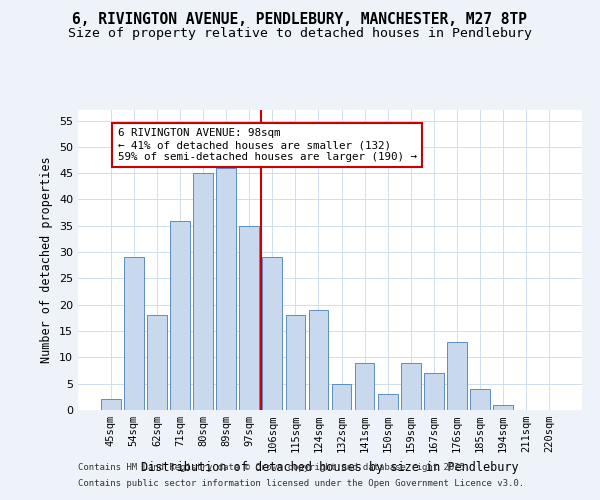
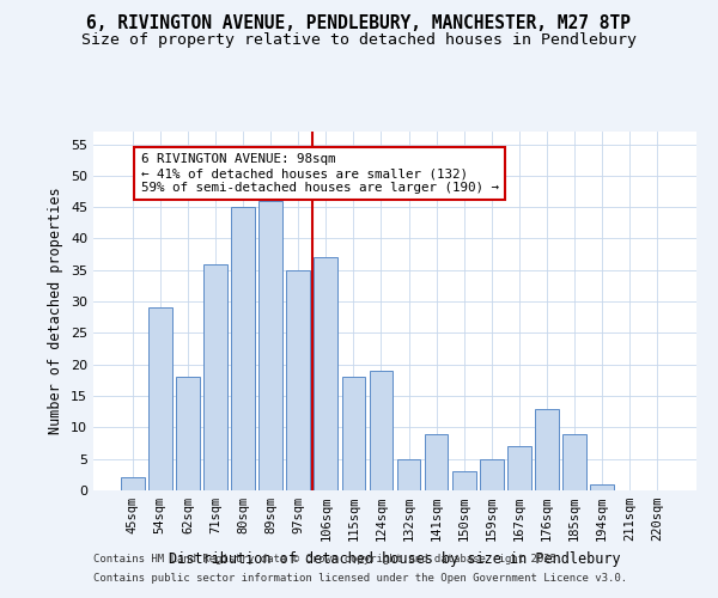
106sqm: 29 -> 37
159sqm: 9 -> 5
185sqm: 4 -> 9
